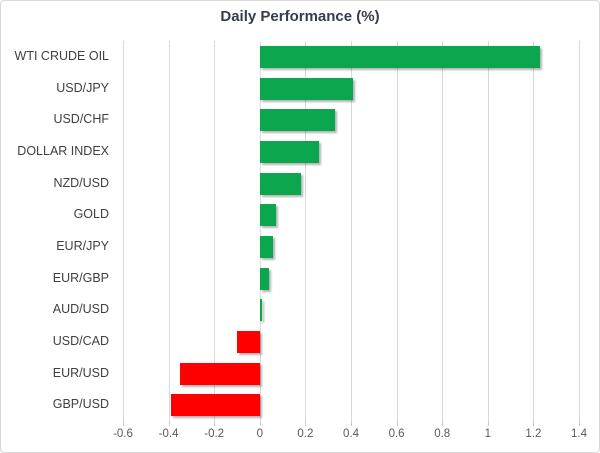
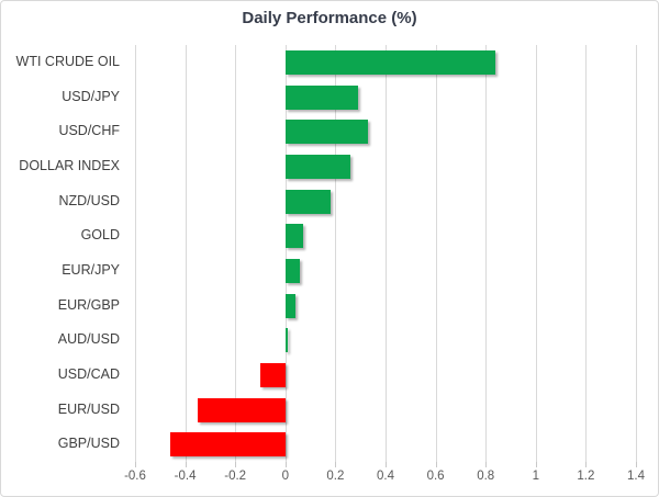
WTI CRUDE OIL: 1.23 -> 0.84
USD/JPY: 0.41 -> 0.29
GBP/USD: -0.39 -> -0.46
